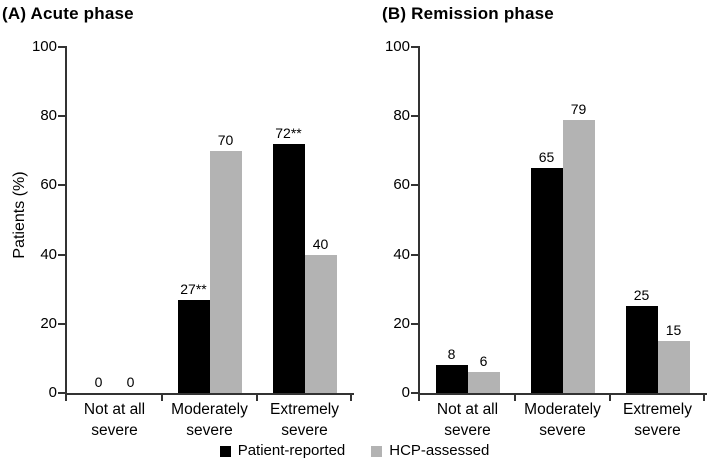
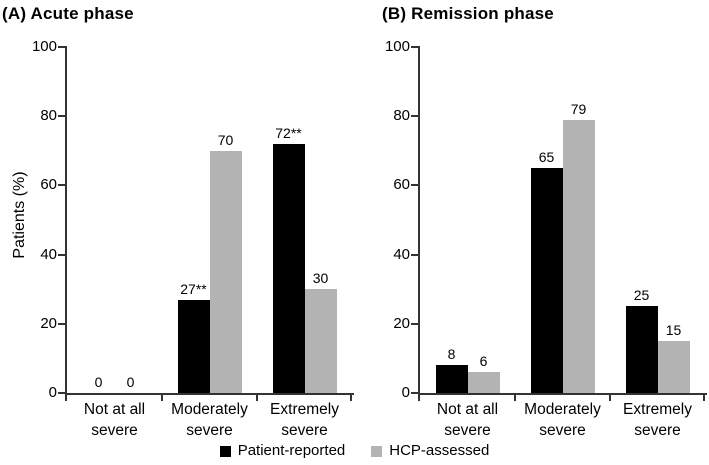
(A) Acute phase/HCP-assessed/Extremely severe: 40 -> 30
